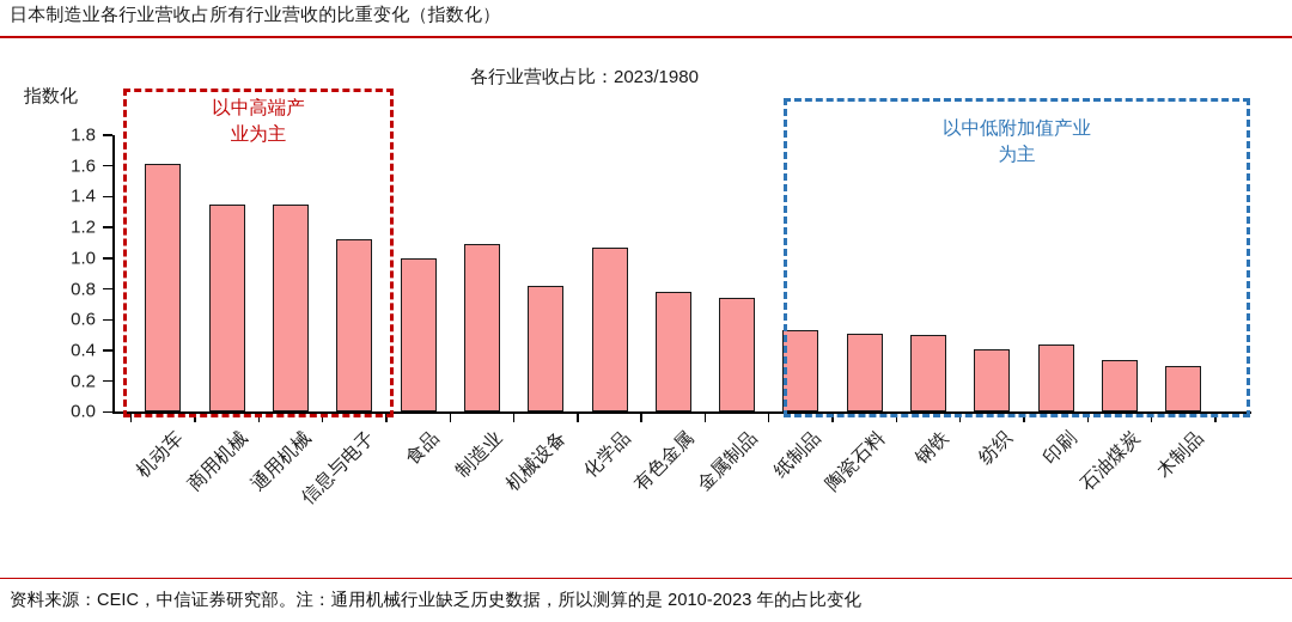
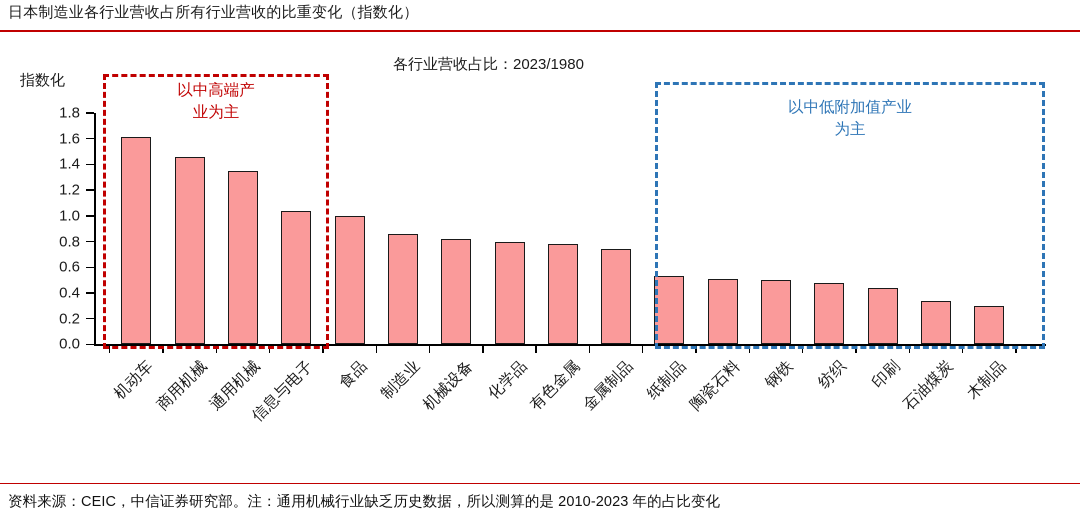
商用机械: 1.35 -> 1.46
信息与电子: 1.12 -> 1.04
制造业: 1.09 -> 0.86
化学品: 1.07 -> 0.80
纺织: 0.41 -> 0.48
